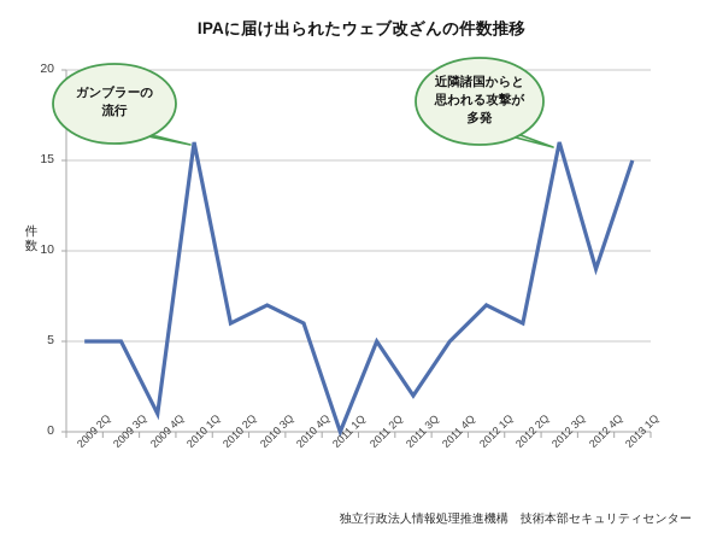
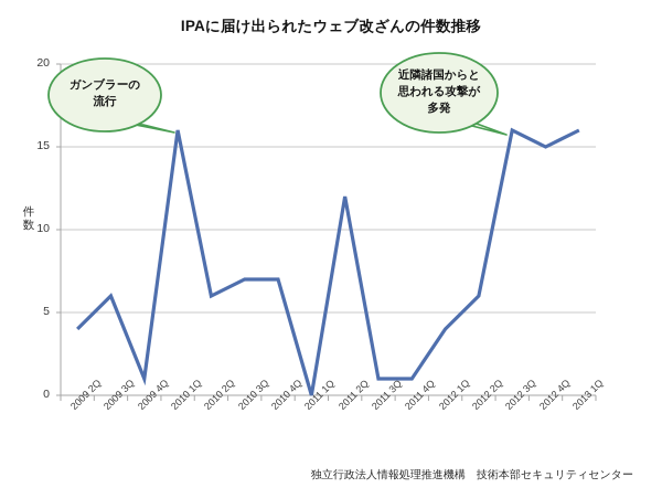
2009 2Q: 5 -> 4
2009 3Q: 5 -> 6
2010 4Q: 6 -> 7
2011 2Q: 5 -> 12
2011 3Q: 2 -> 1
2011 4Q: 5 -> 1
2012 1Q: 7 -> 4
2012 4Q: 9 -> 15
2013 1Q: 15 -> 16
